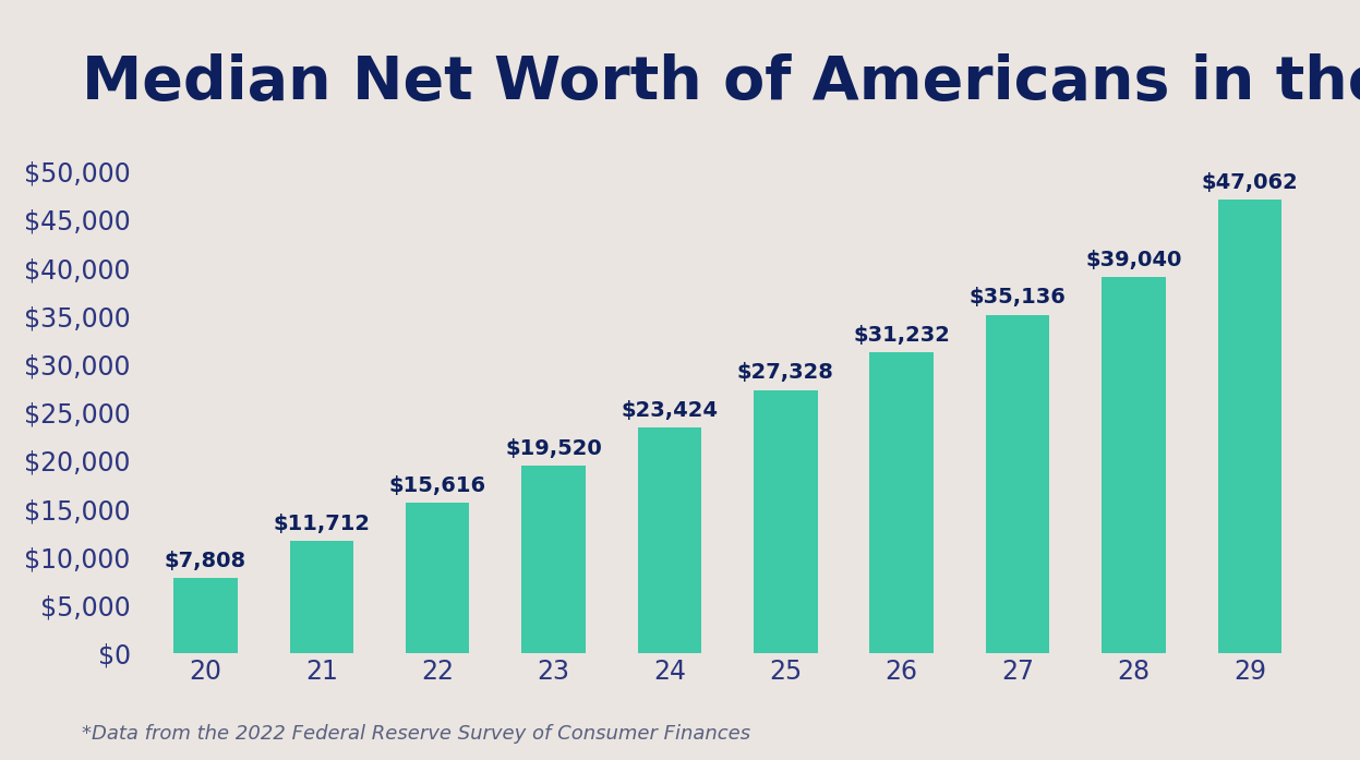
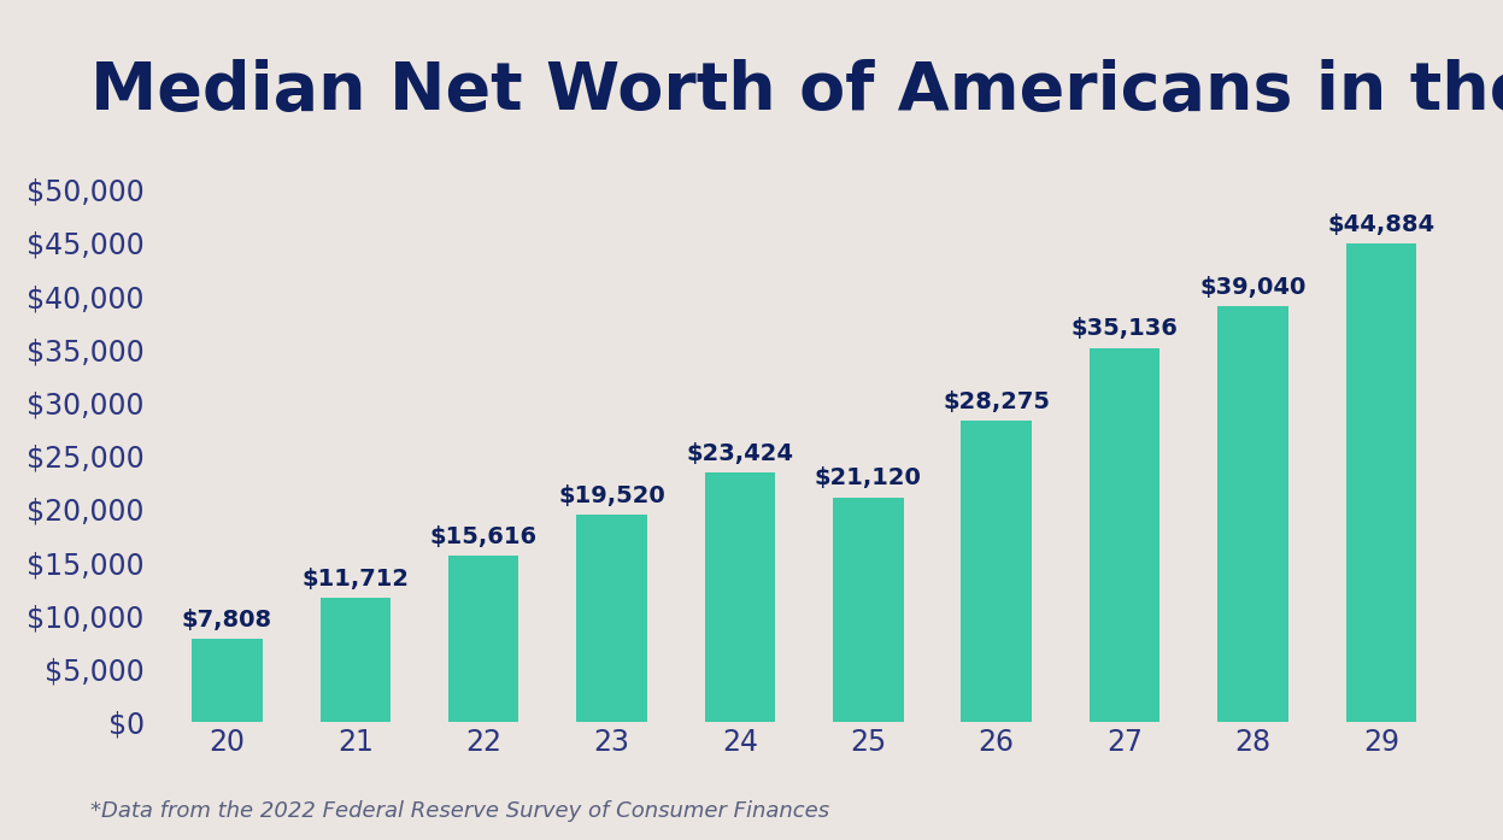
25: $27,328 -> $21,120
26: $31,232 -> $28,275
29: $47,062 -> $44,884
